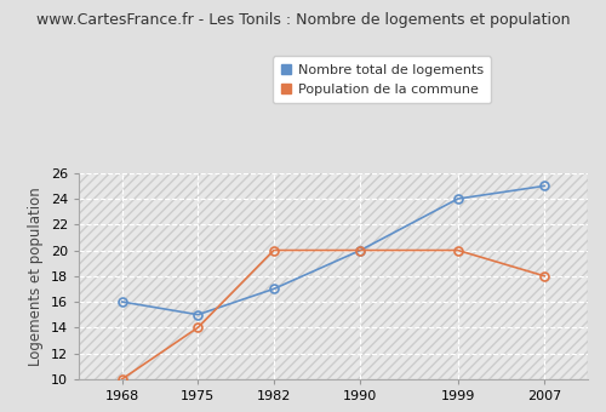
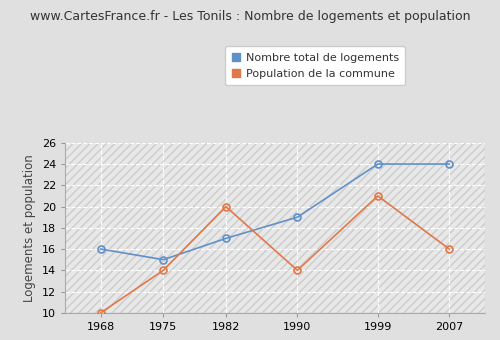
Nombre total de logements/1990: 20 -> 19
Population de la commune/1990: 20 -> 14
Population de la commune/1999: 20 -> 21
Nombre total de logements/2007: 25 -> 24
Population de la commune/2007: 18 -> 16
